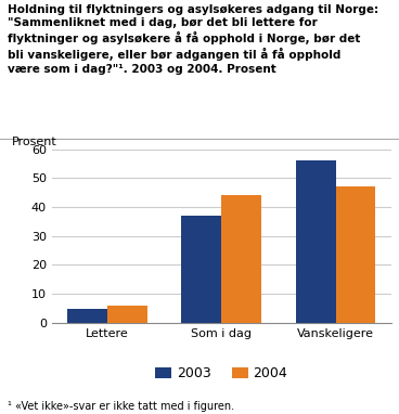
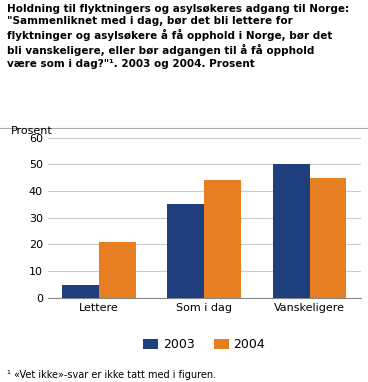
2004/Lettere: 6 -> 21
2003/Som i dag: 37 -> 35
2003/Vanskeligere: 56 -> 50
2004/Vanskeligere: 47 -> 45
